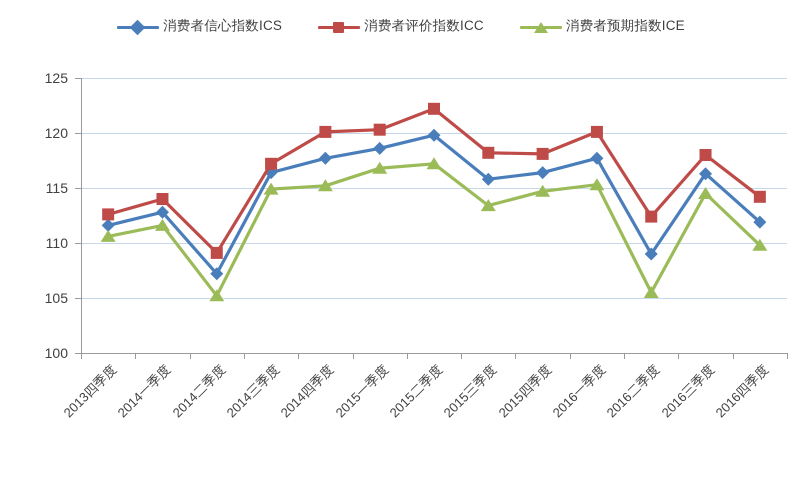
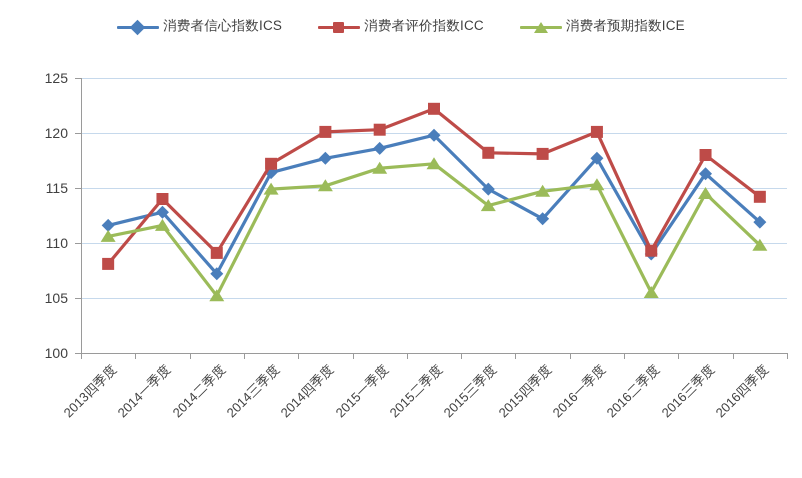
消费者评价指数ICC/2013四季度: 112.6 -> 108.1
消费者信心指数ICS/2015三季度: 115.8 -> 114.9
消费者信心指数ICS/2015四季度: 116.4 -> 112.2
消费者评价指数ICC/2016二季度: 112.4 -> 109.3
